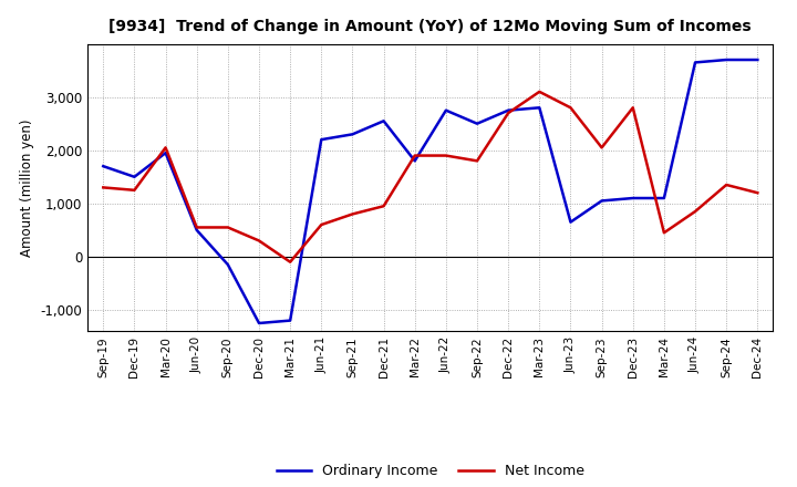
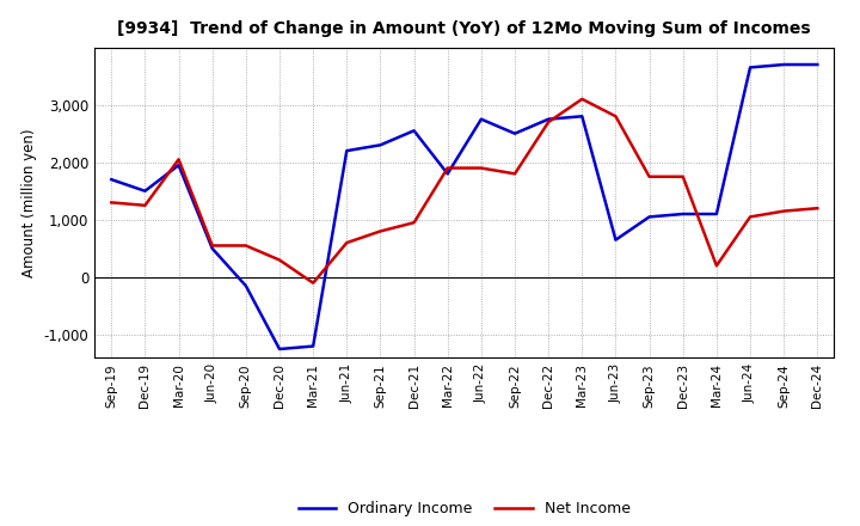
Net Income/Sep-23: 2,050 -> 1,750
Net Income/Dec-23: 2,800 -> 1,750
Net Income/Mar-24: 450 -> 200
Net Income/Jun-24: 850 -> 1,050
Net Income/Sep-24: 1,350 -> 1,150
